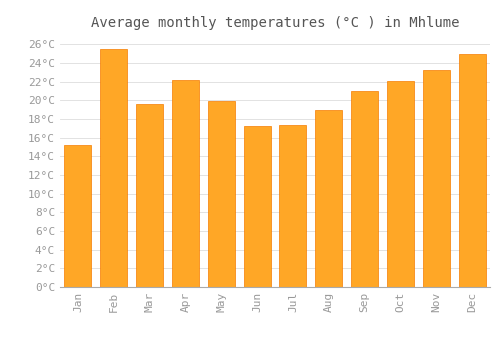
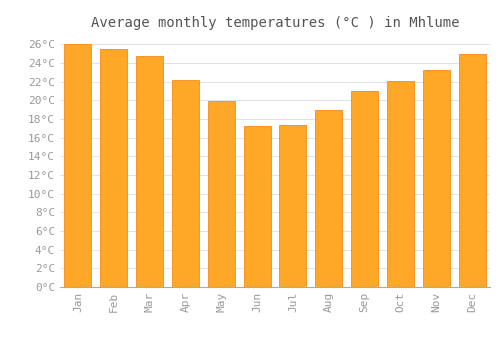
Jan: 15.2°C -> 26.0°C
Mar: 19.6°C -> 24.7°C
